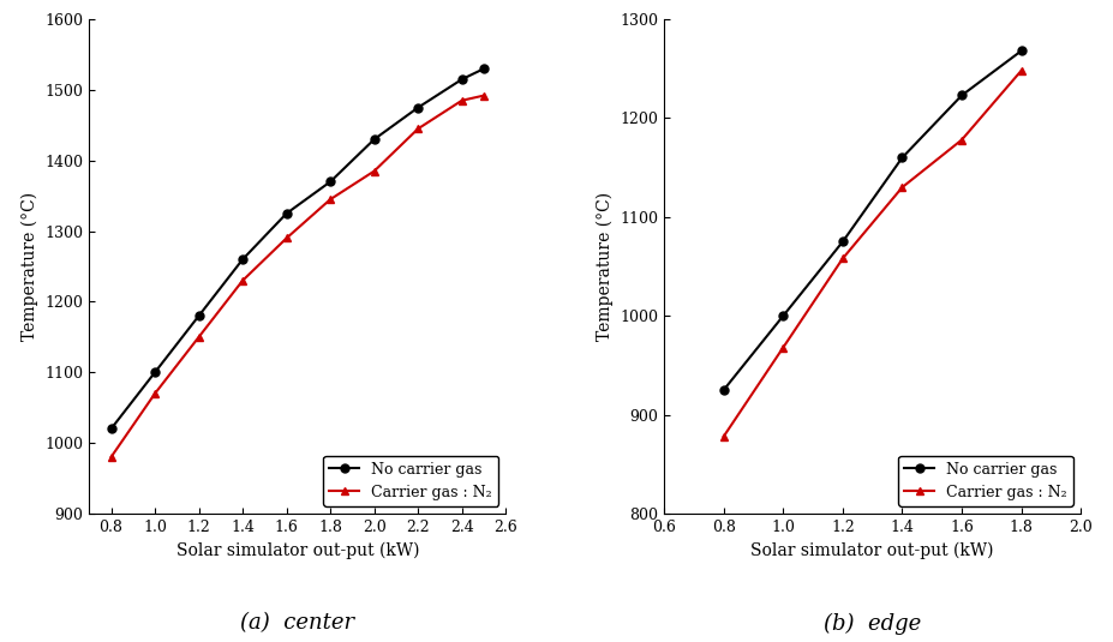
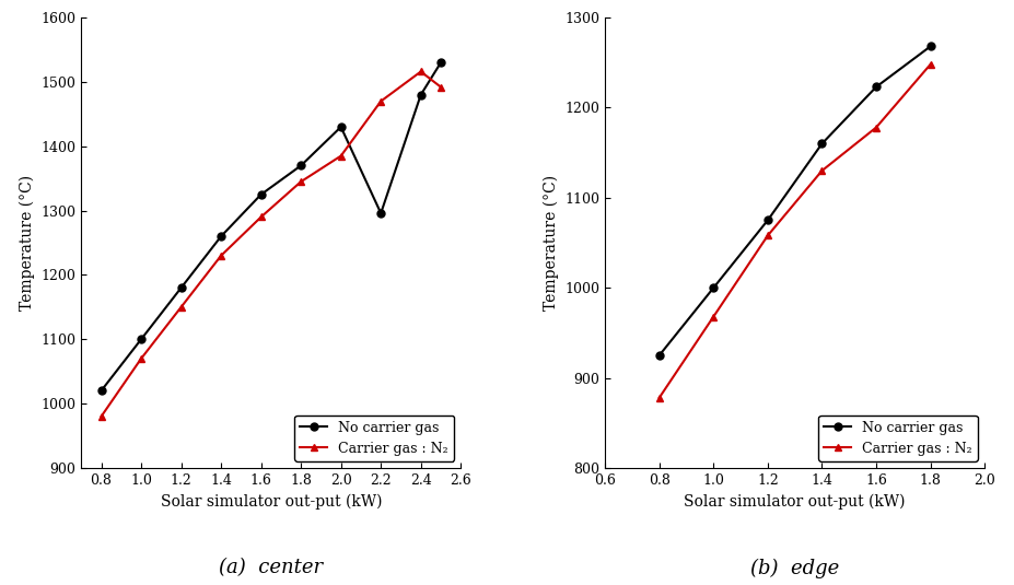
No carrier gas/2.2: 1475 -> 1296
Carrier gas : N₂/2.2: 1445 -> 1470
No carrier gas/2.4: 1515 -> 1480
Carrier gas : N₂/2.4: 1485 -> 1516
